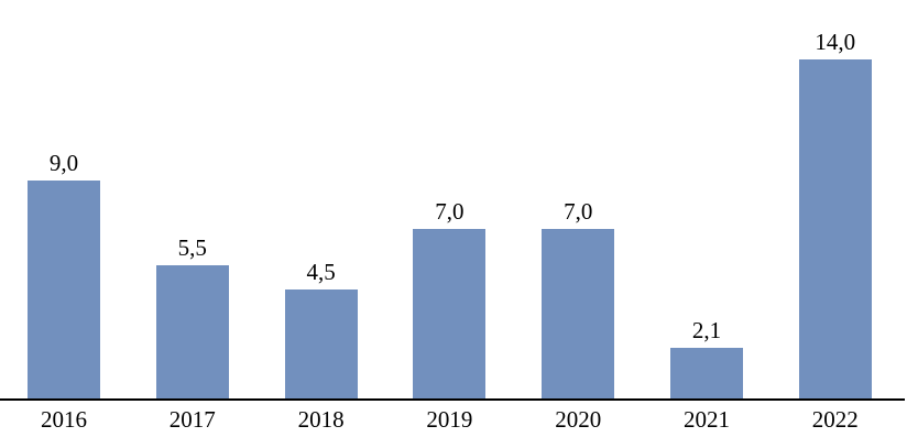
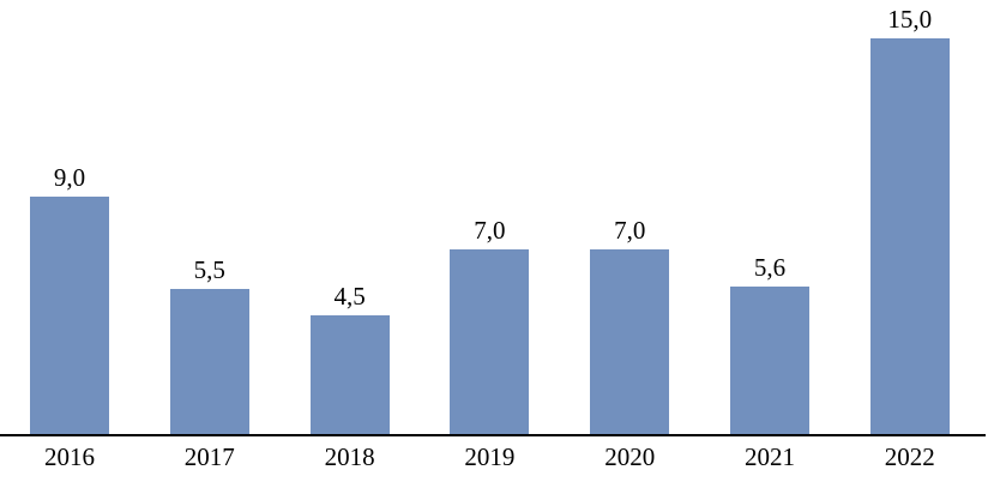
2021: 2,1 -> 5,6
2022: 14,0 -> 15,0
